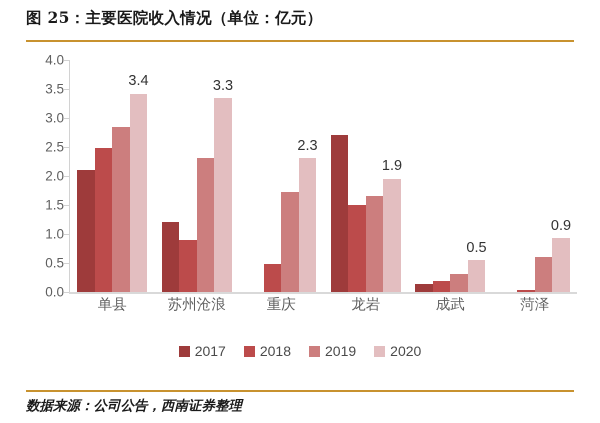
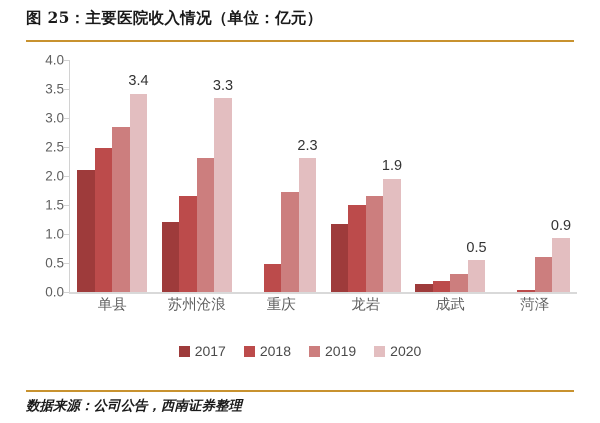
2018/苏州沧浪: 0.9 -> 1.6
2017/龙岩: 2.7 -> 1.2
